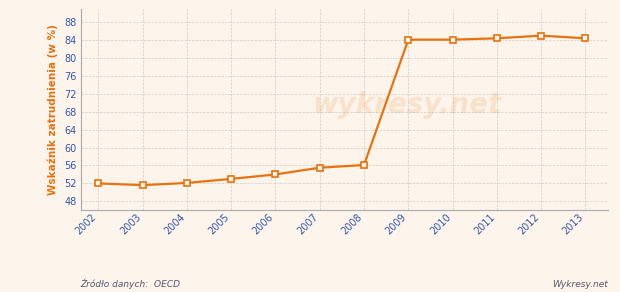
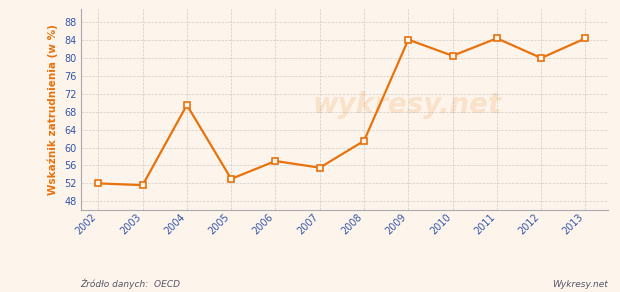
2004: 52.1 -> 69.5
2006: 54.0 -> 57.0
2008: 56.1 -> 61.5
2010: 84.1 -> 80.5
2012: 85.0 -> 80.0
